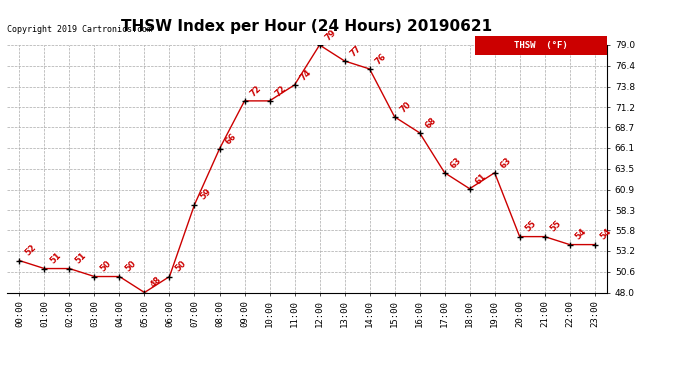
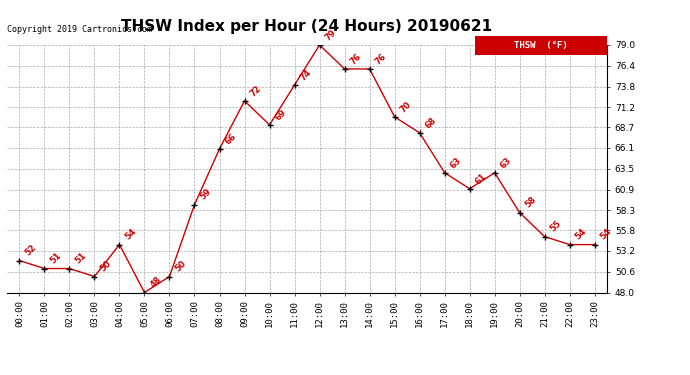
04:00: 50 -> 54
10:00: 72 -> 69
13:00: 77 -> 76
20:00: 55 -> 58
